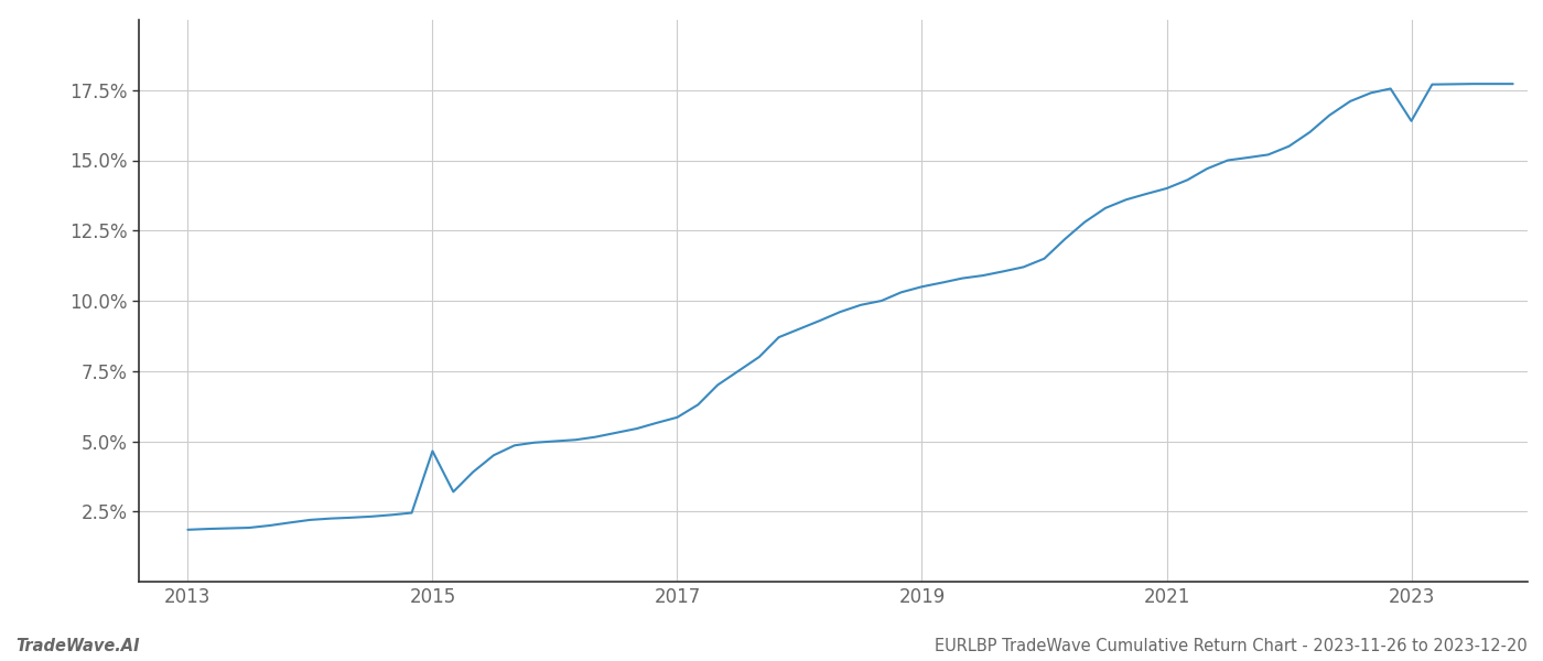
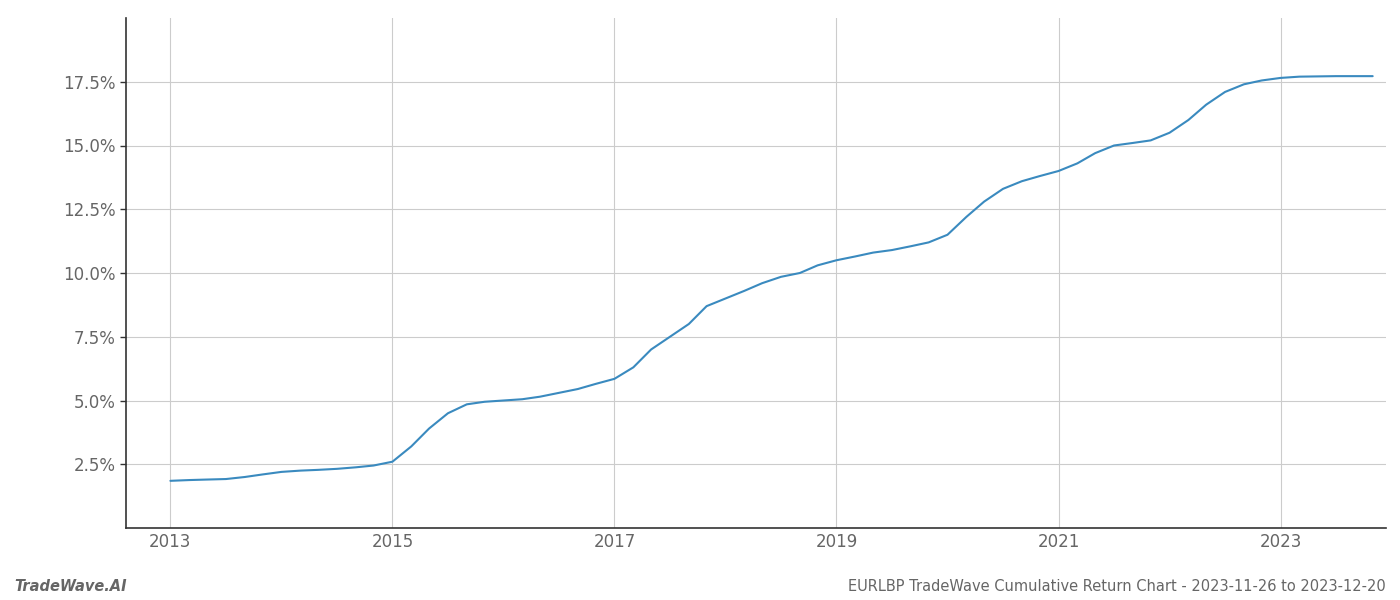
2015: 4.65% -> 2.60%
2023: 16.40% -> 17.65%
